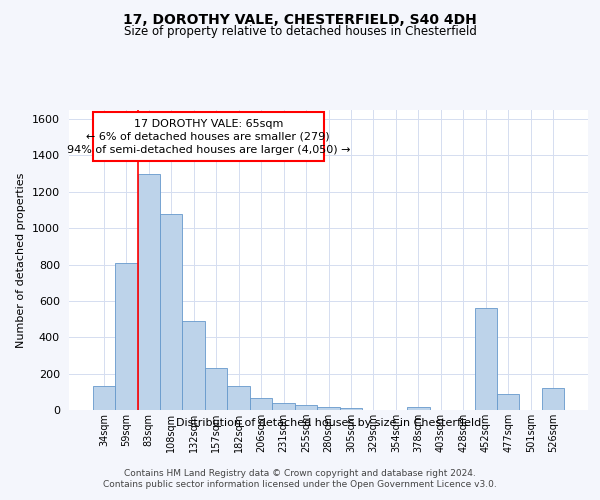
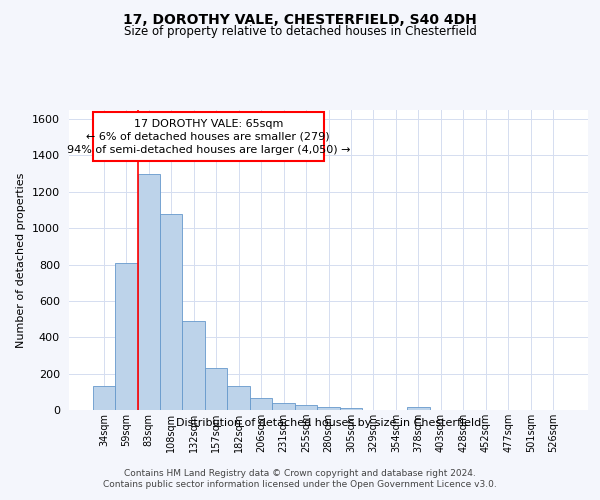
452sqm: 560 -> 0
477sqm: 90 -> 0
526sqm: 120 -> 0
